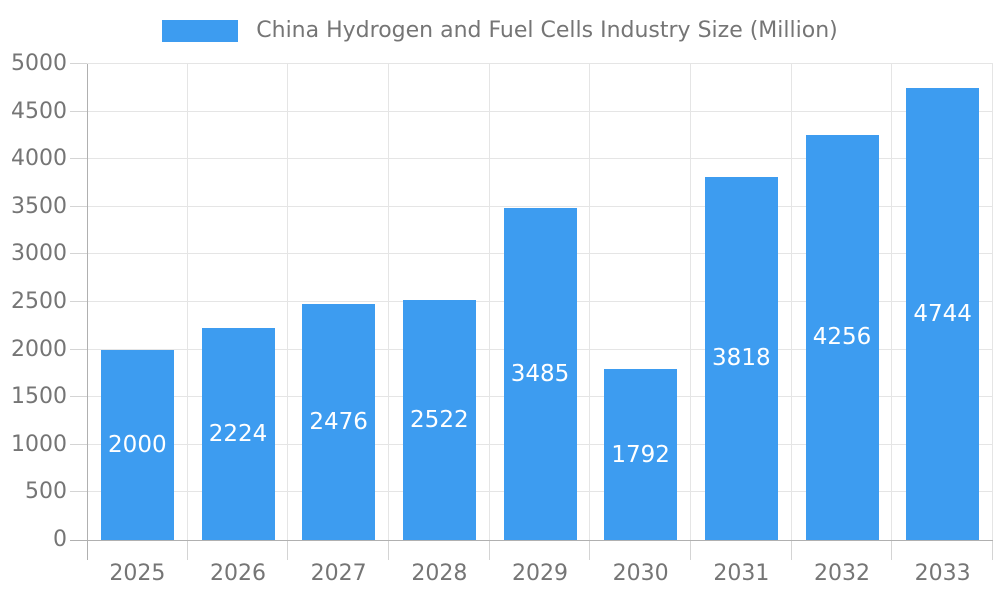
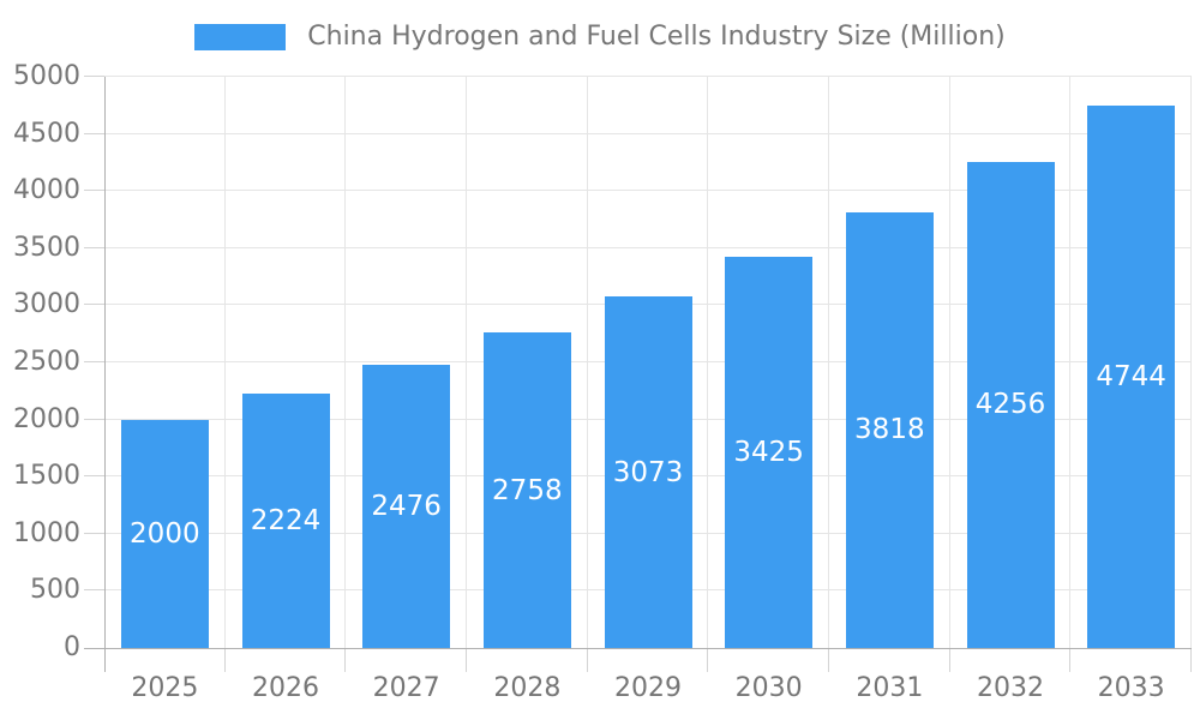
2028: 2522 -> 2758
2029: 3485 -> 3073
2030: 1792 -> 3425
